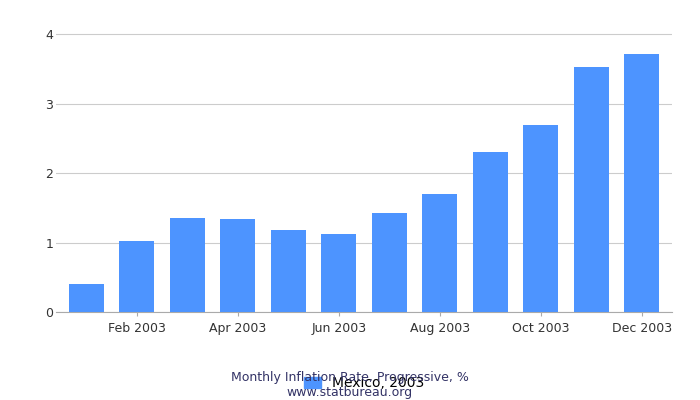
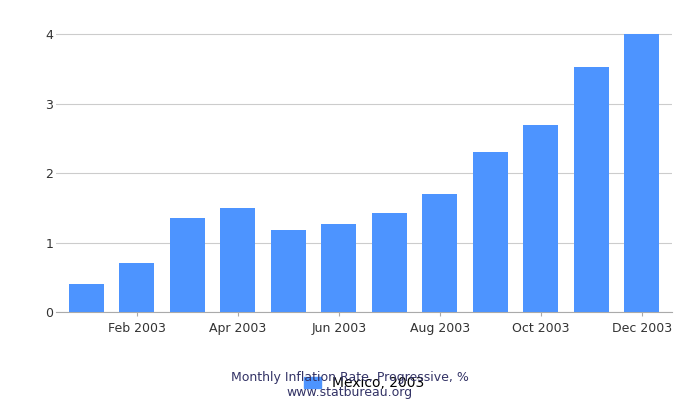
Feb 2003: 1.02 -> 0.70
Apr 2003: 1.34 -> 1.50
Jun 2003: 1.12 -> 1.27
Dec 2003: 3.72 -> 4.00
